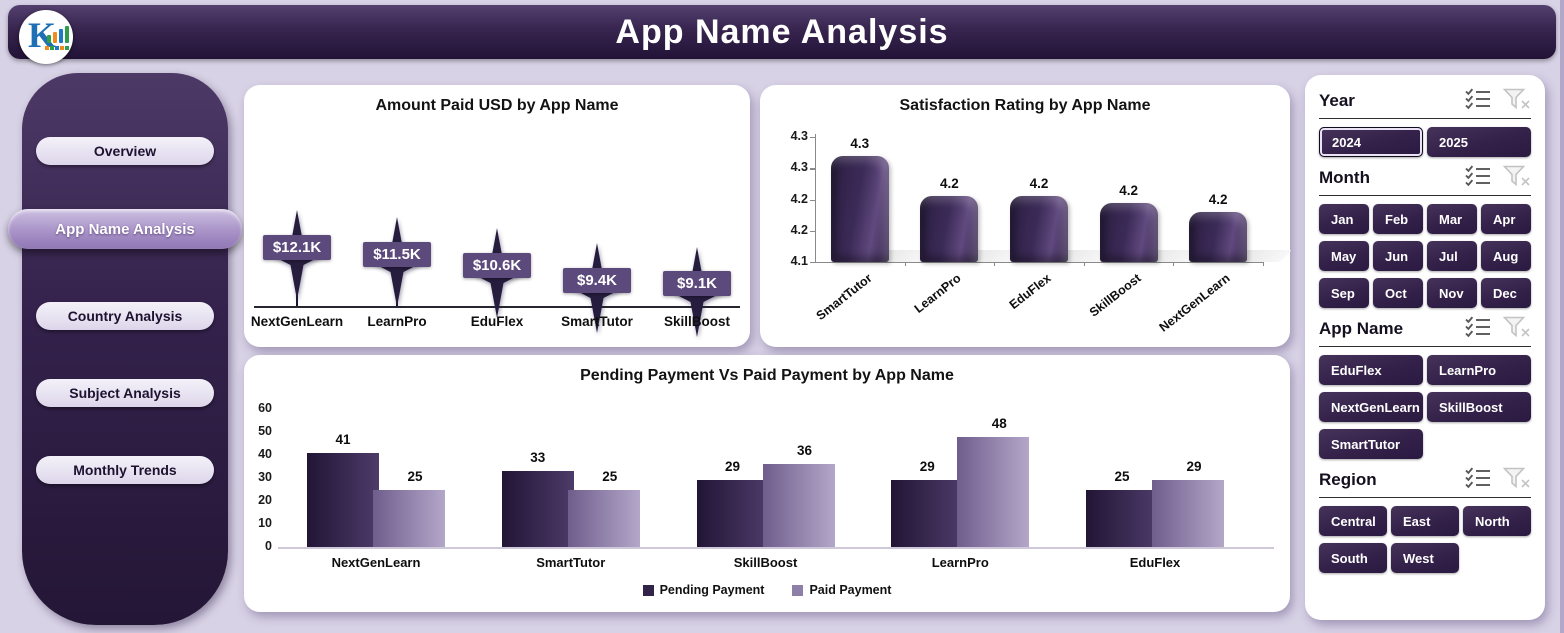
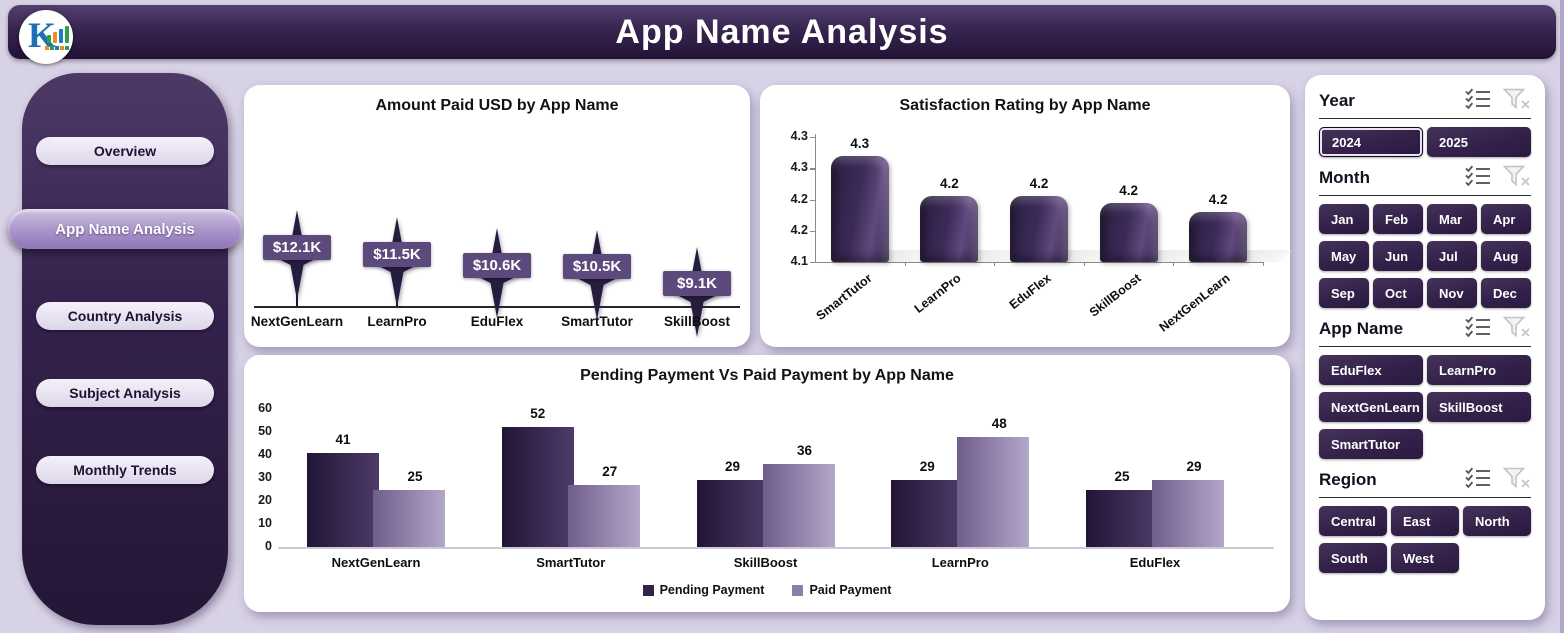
Amount Paid USD by App Name/SmartTutor: $9.4K -> $10.5K
Pending Payment Vs Paid Payment by App Name/Pending Payment/SmartTutor: 33 -> 52
Pending Payment Vs Paid Payment by App Name/Paid Payment/SmartTutor: 25 -> 27
